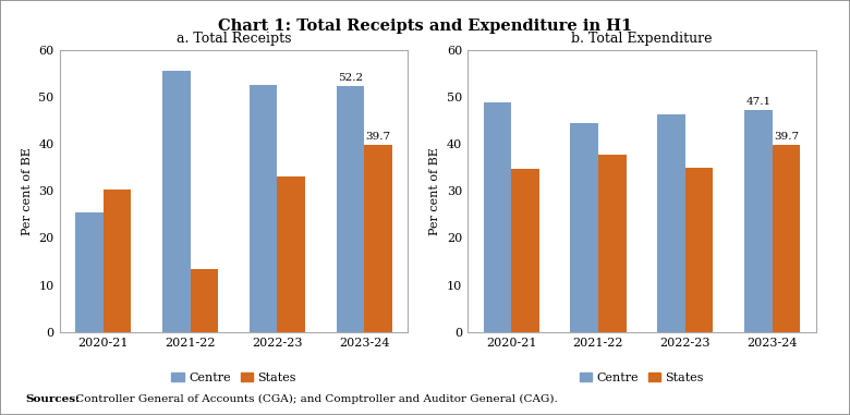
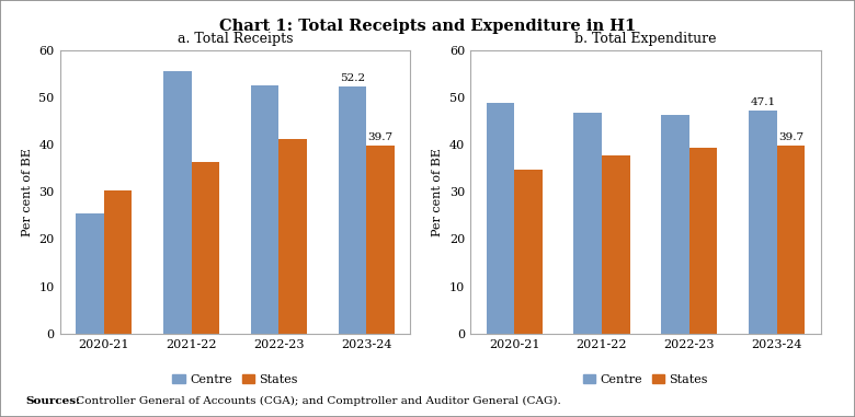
a. Total Receipts/States/2021-22: 13.5 -> 36.3
a. Total Receipts/States/2022-23: 33.0 -> 41.2
b. Total Expenditure/Centre/2021-22: 44.5 -> 46.8
b. Total Expenditure/States/2022-23: 35.0 -> 39.3
